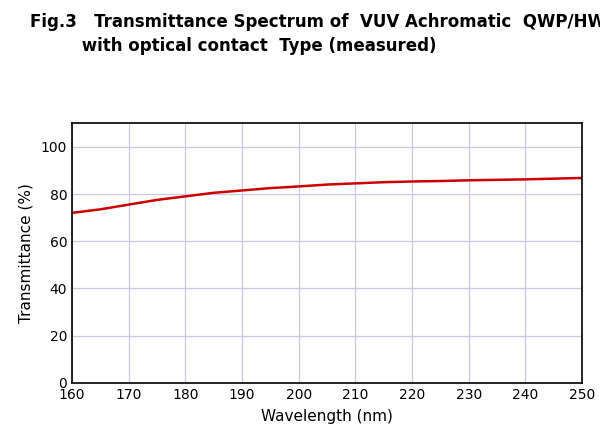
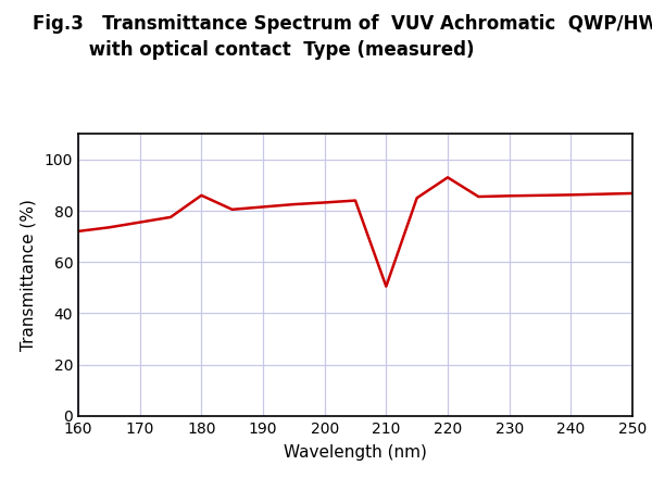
180: 79.0 -> 86.0
210: 84.5 -> 50.5
220: 85.3 -> 93.0
